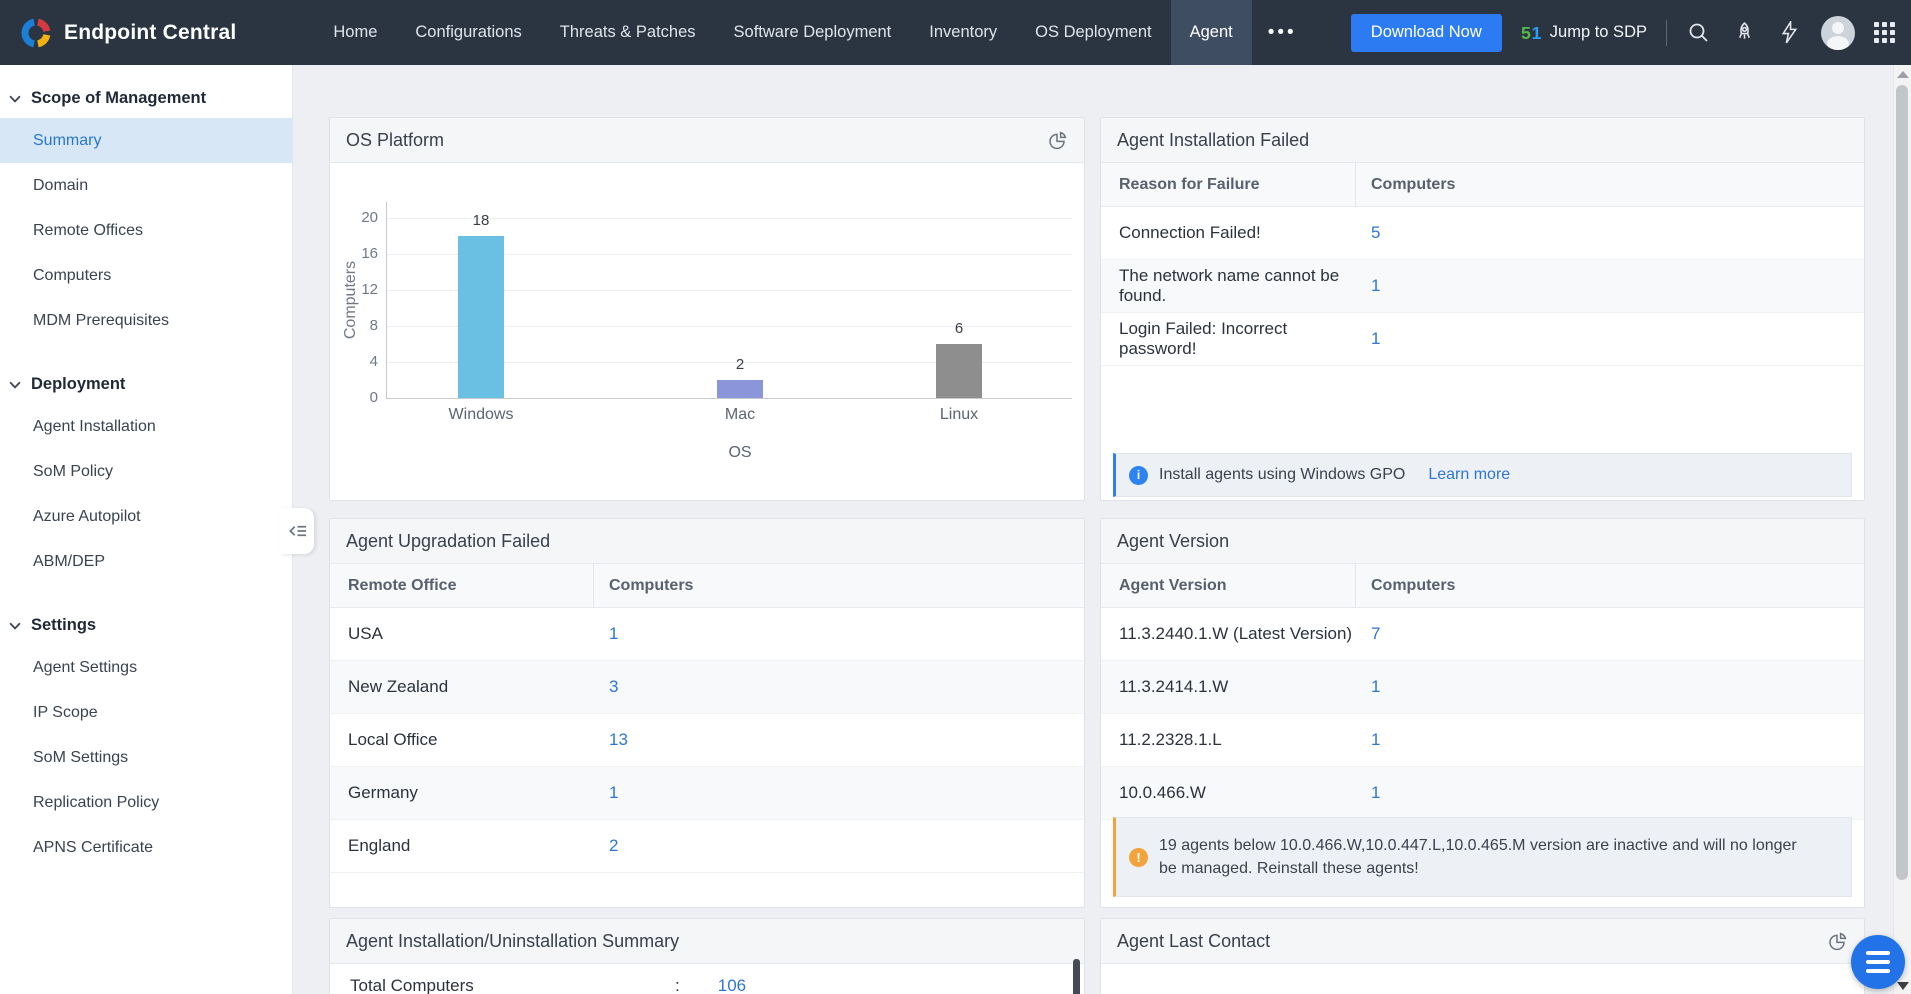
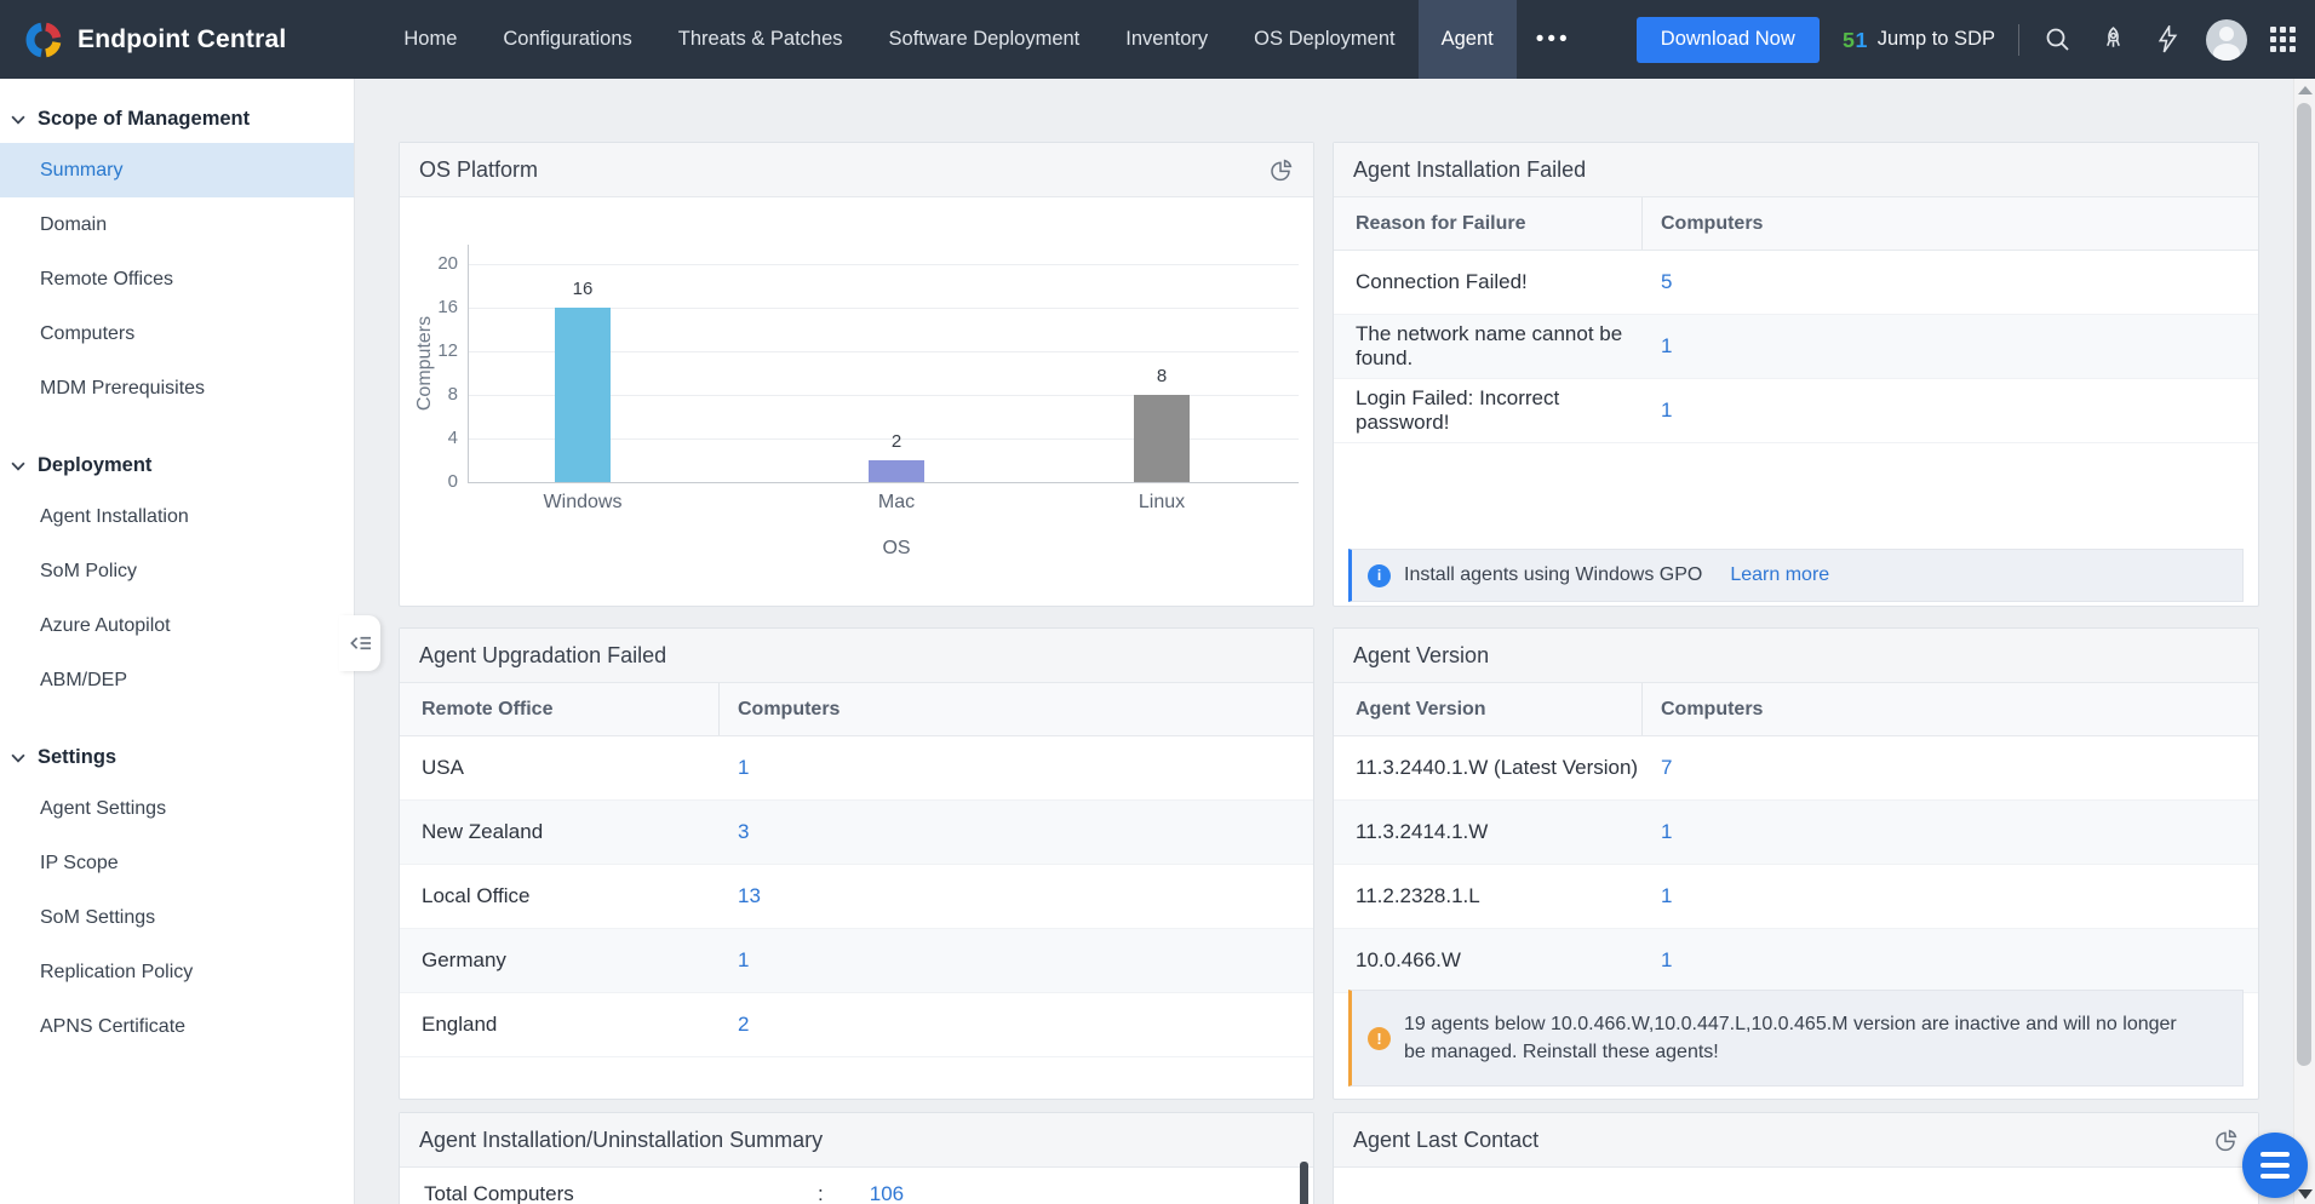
Windows: 18 -> 16
Linux: 6 -> 8
